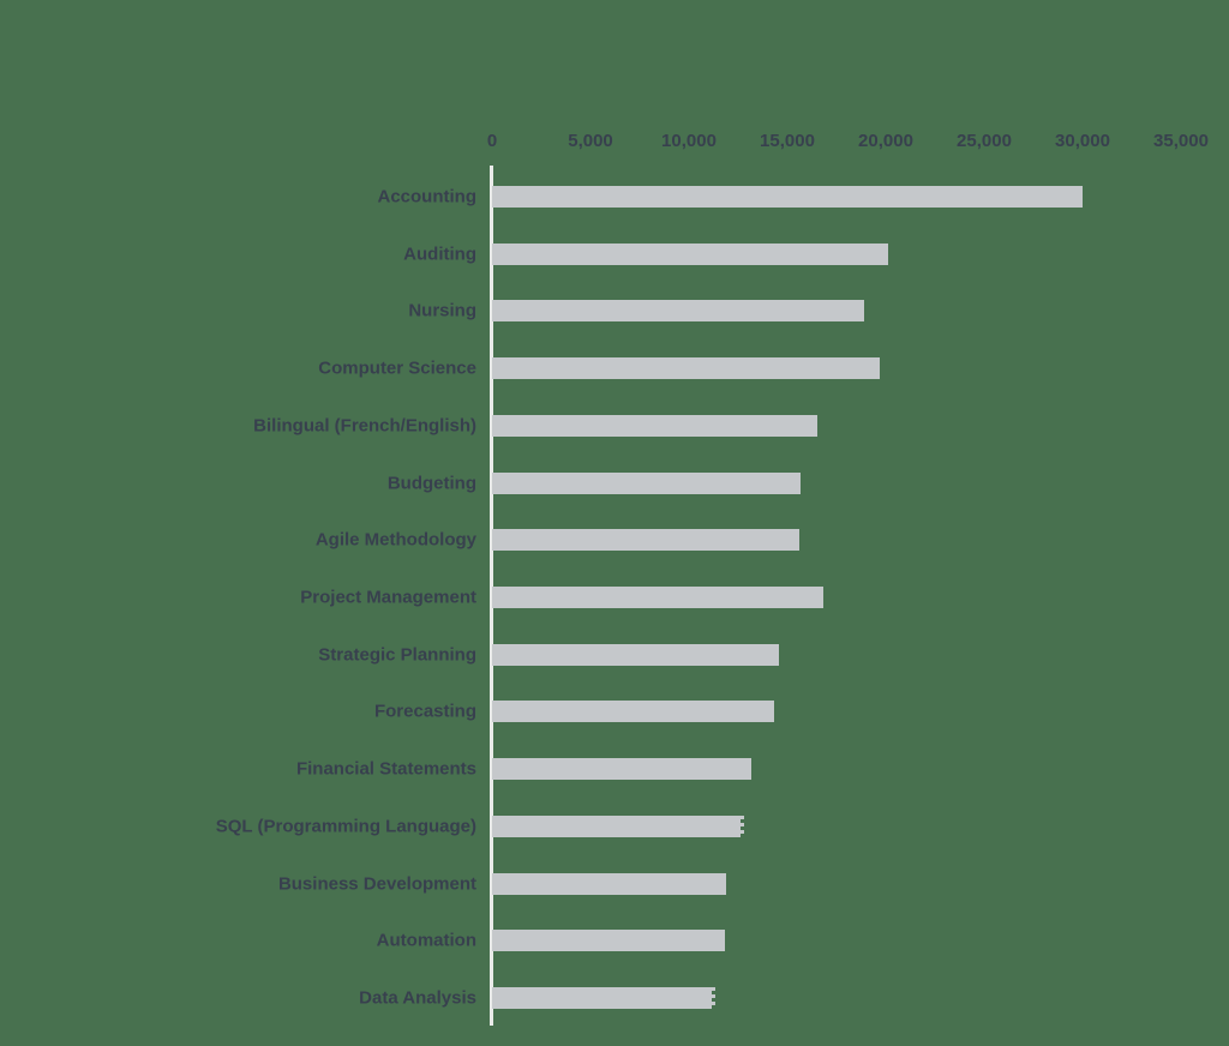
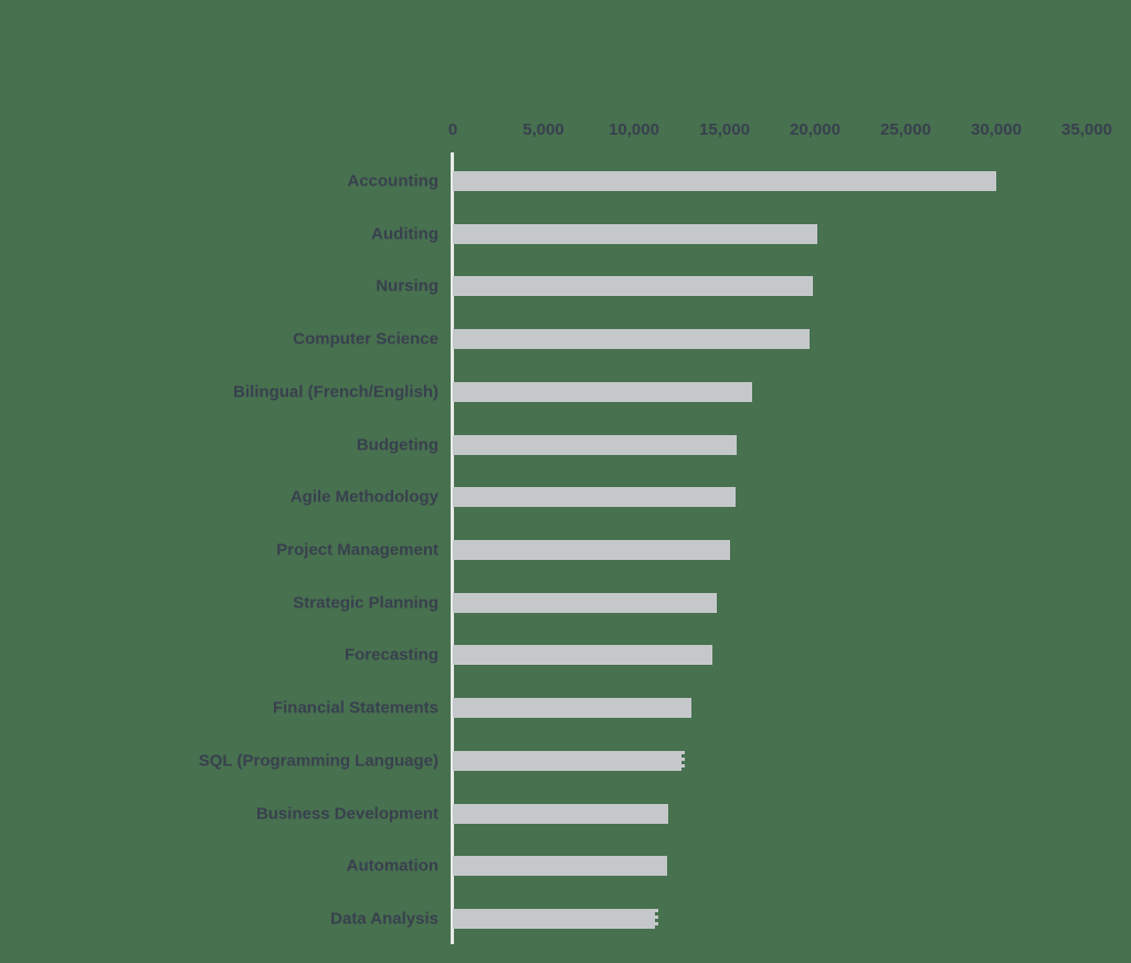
Nursing: 18900 -> 19900
Project Management: 16800 -> 15300
